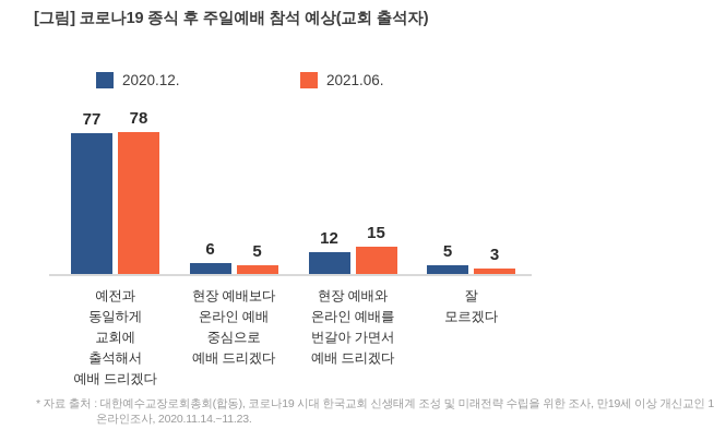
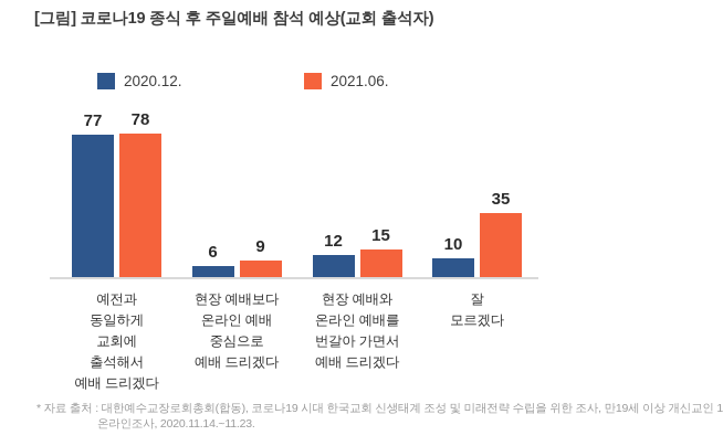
2021.06./현장 예배보다 온라인 예배 중심으로 예배 드리겠다: 5 -> 9
2020.12./잘 모르겠다: 5 -> 10
2021.06./잘 모르겠다: 3 -> 35
